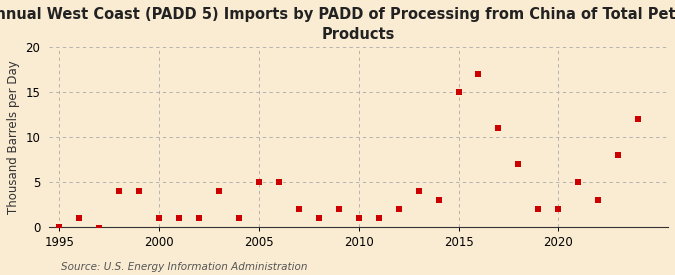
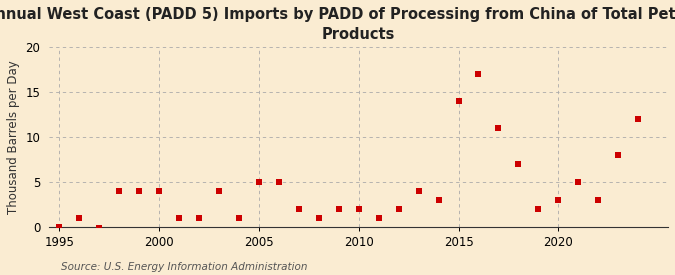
2000: 1.0 -> 4.0
2010: 1.0 -> 2.0
2015: 15.0 -> 14.0
2020: 2.0 -> 3.0
